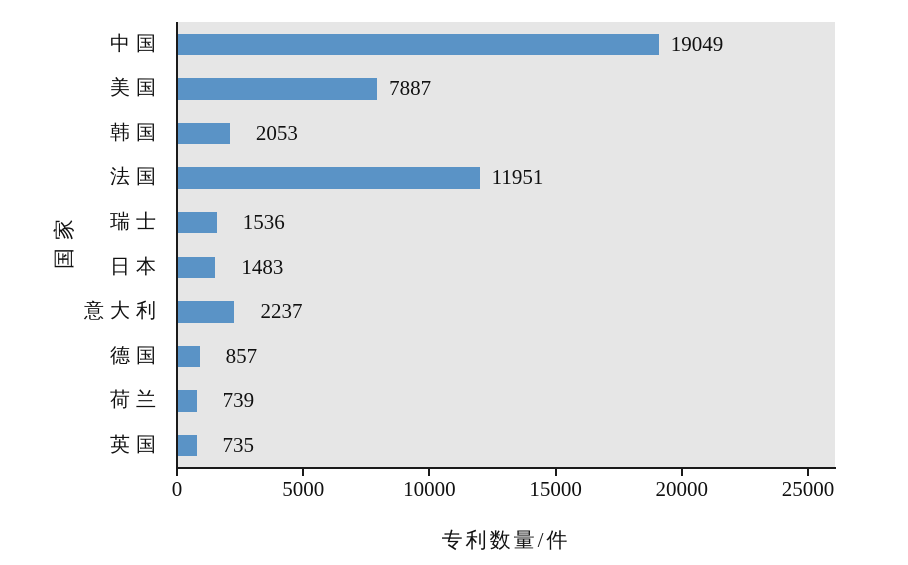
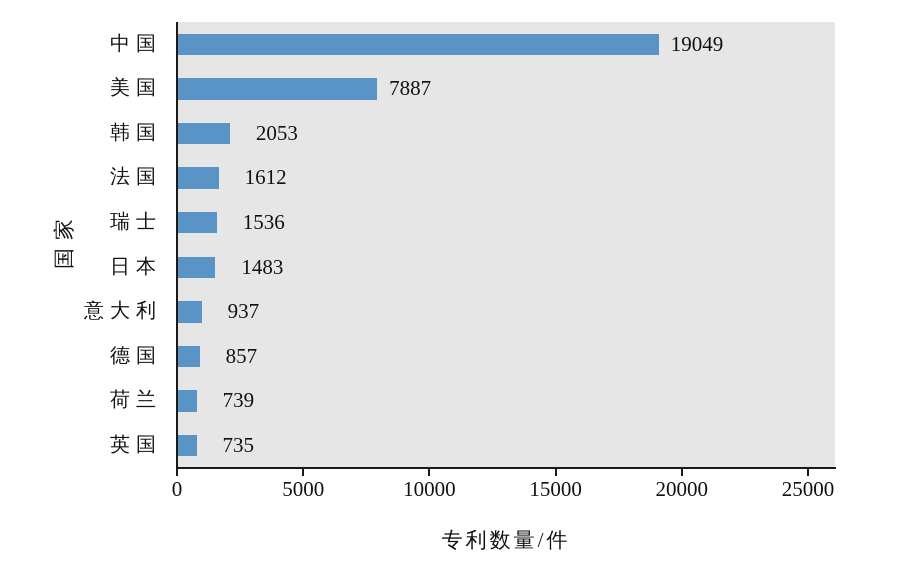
法国: 11951 -> 1612
意大利: 2237 -> 937
